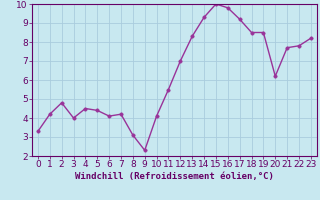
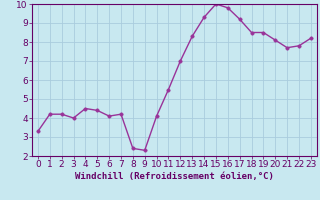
2: 4.8 -> 4.2
8: 3.1 -> 2.4
20: 6.2 -> 8.1
